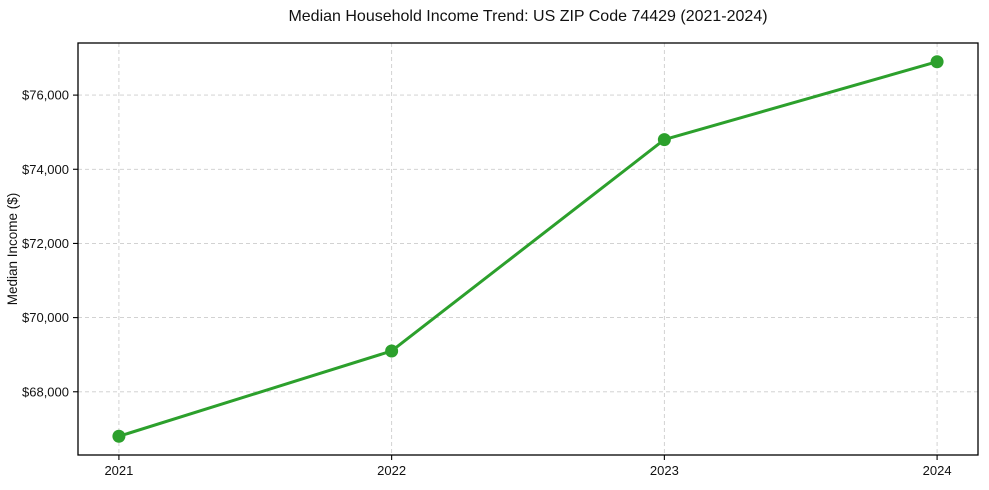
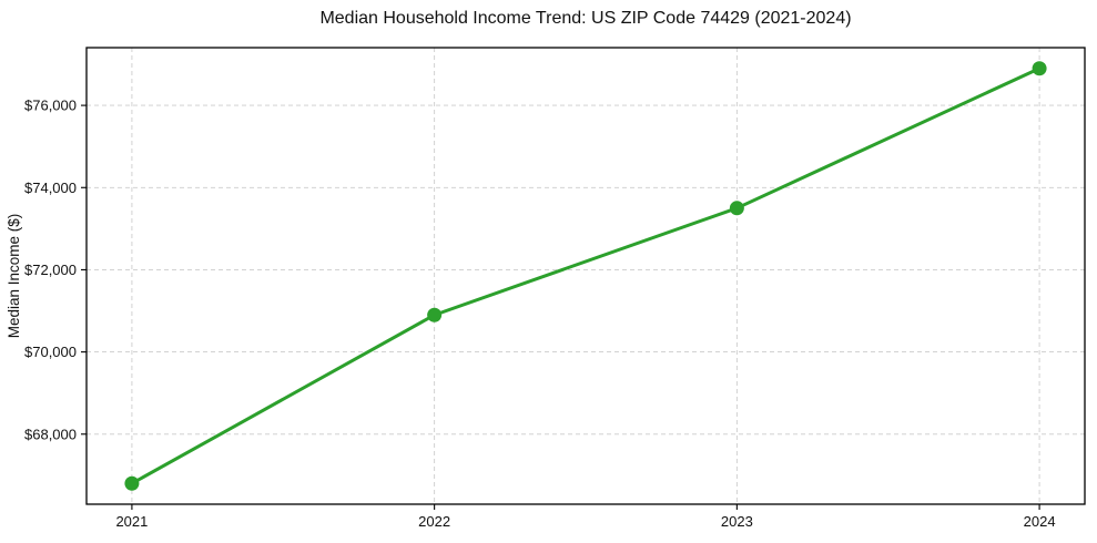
2022: $69100 -> $70900
2023: $74800 -> $73500
